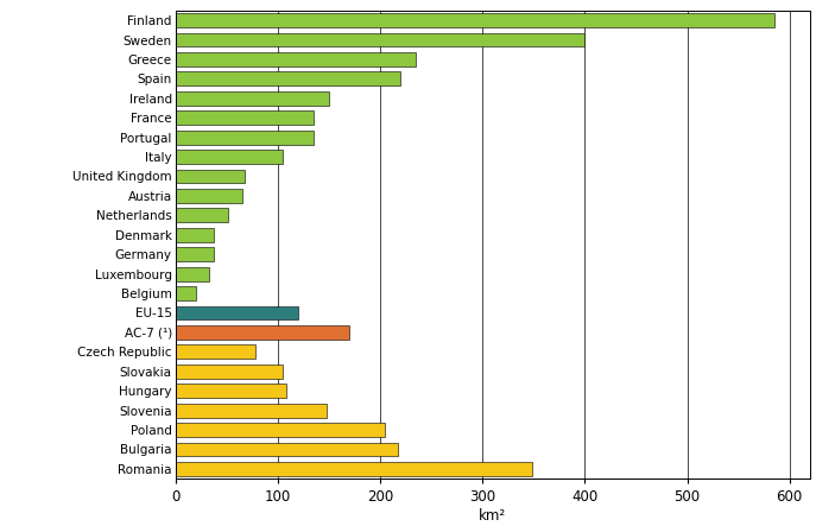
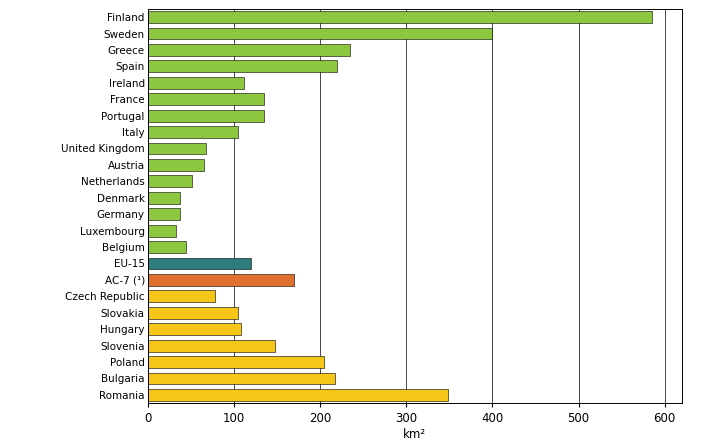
Ireland: 150 -> 112
Belgium: 20 -> 44
